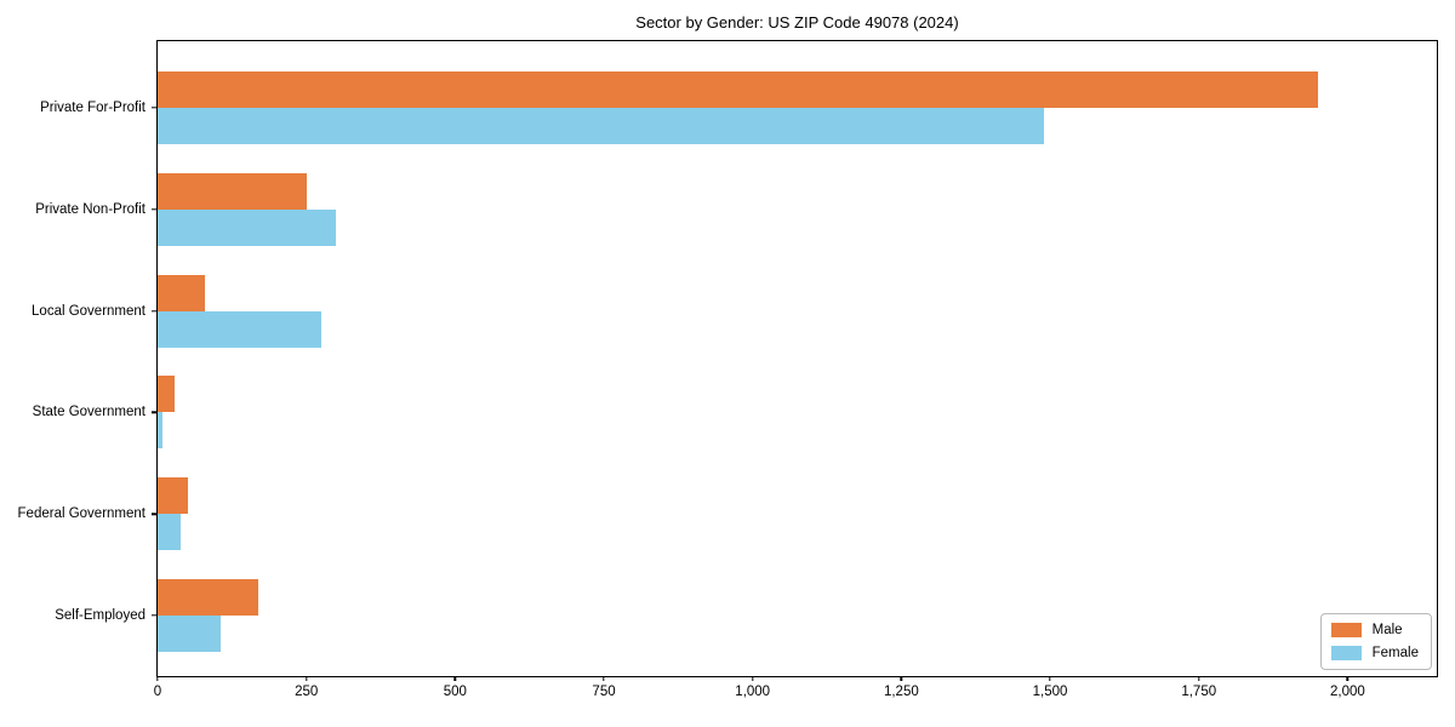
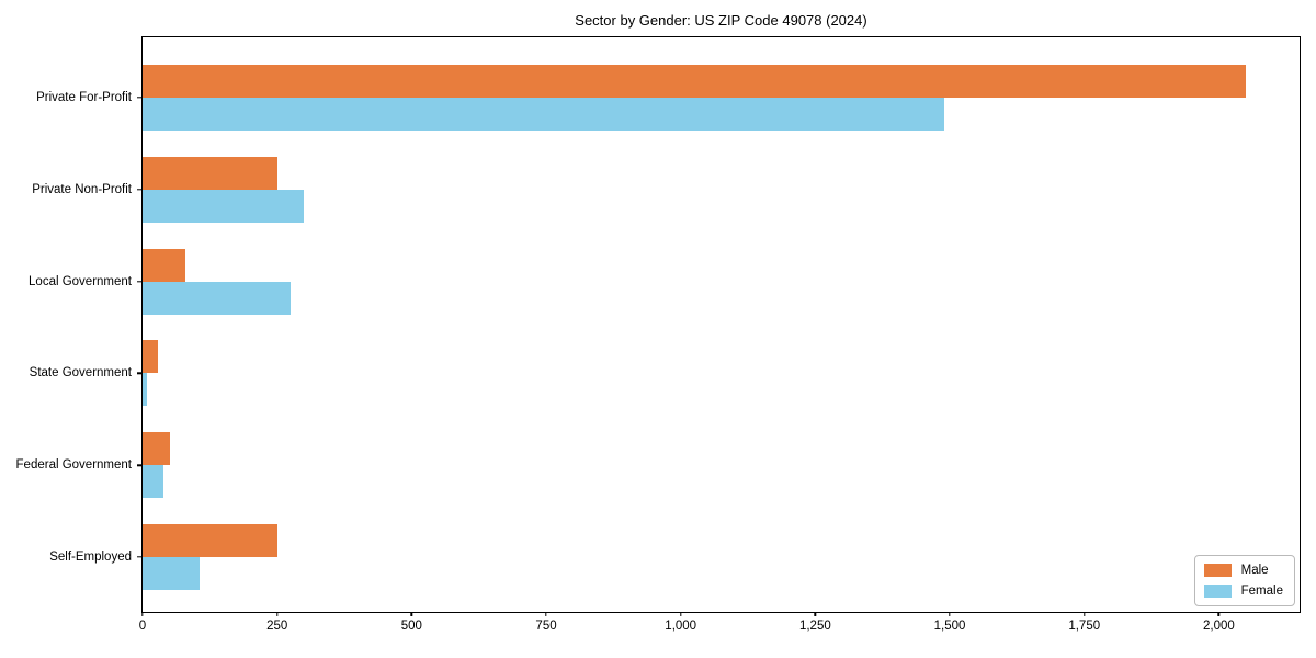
Male/Private For-Profit: 1950 -> 2050
Male/Self-Employed: 170 -> 250
